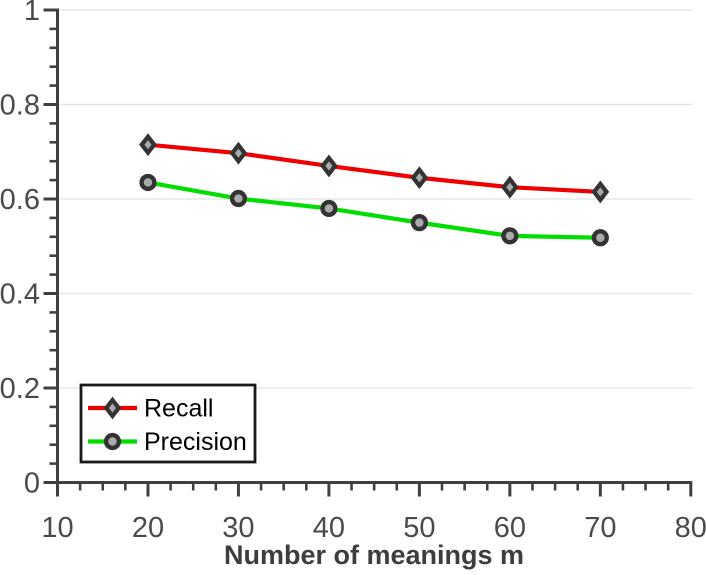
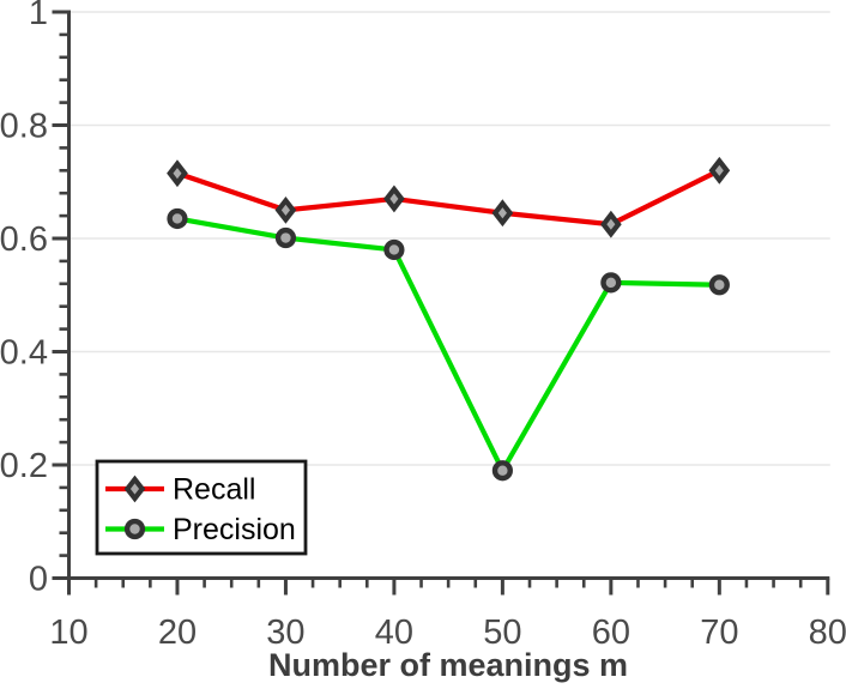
Recall/30: 0.70 -> 0.65
Precision/50: 0.55 -> 0.19
Recall/70: 0.61 -> 0.72
